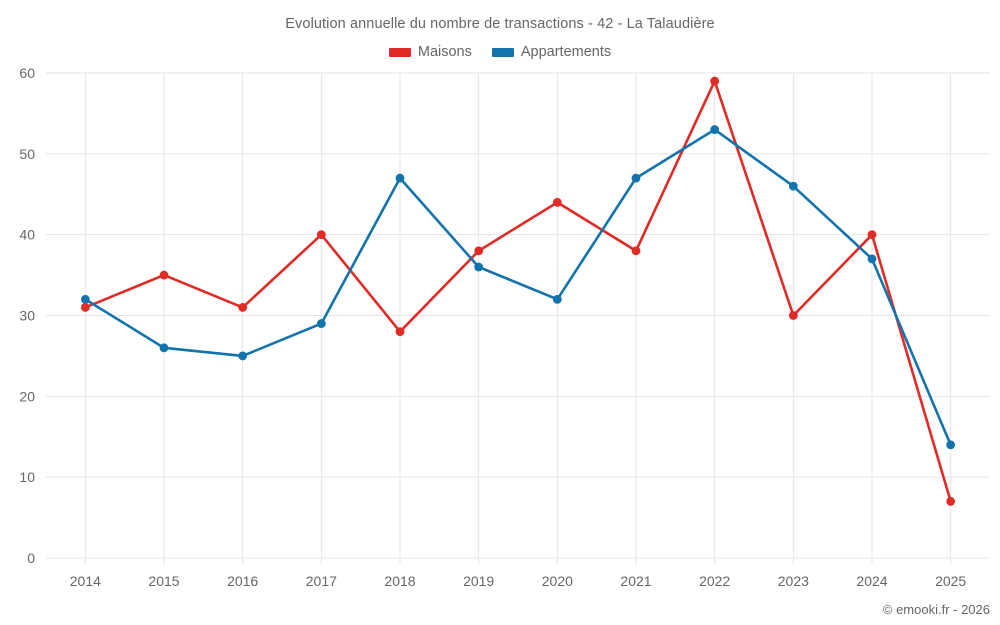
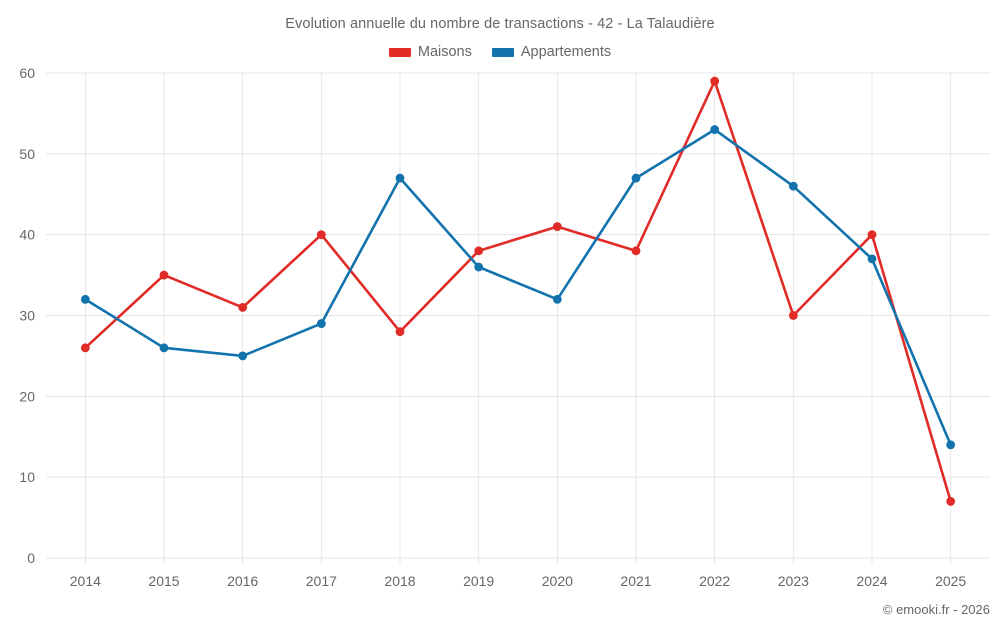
Maisons/2014: 31 -> 26
Maisons/2020: 44 -> 41
